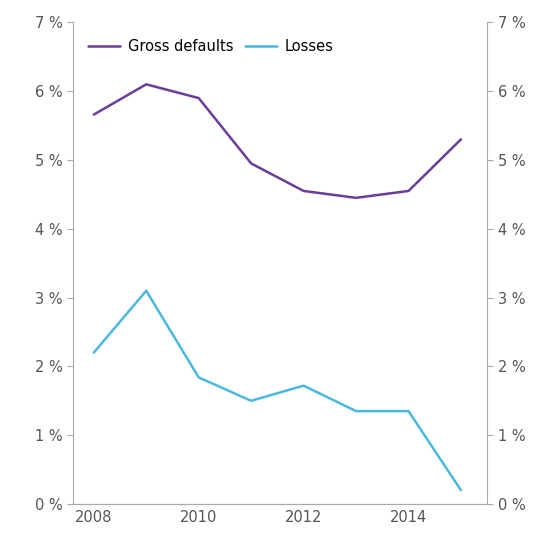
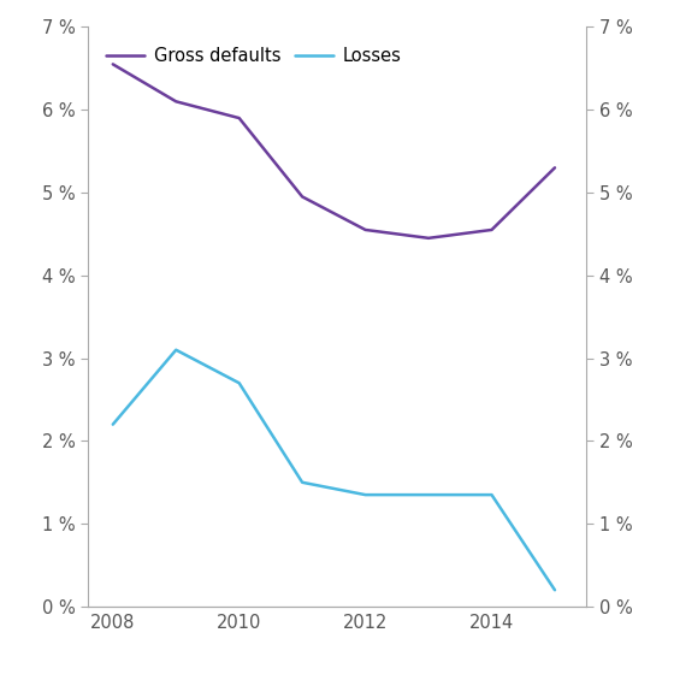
Gross defaults/2008: 5.66 % -> 6.55 %
Losses/2010: 1.84 % -> 2.70 %
Losses/2012: 1.72 % -> 1.35 %
